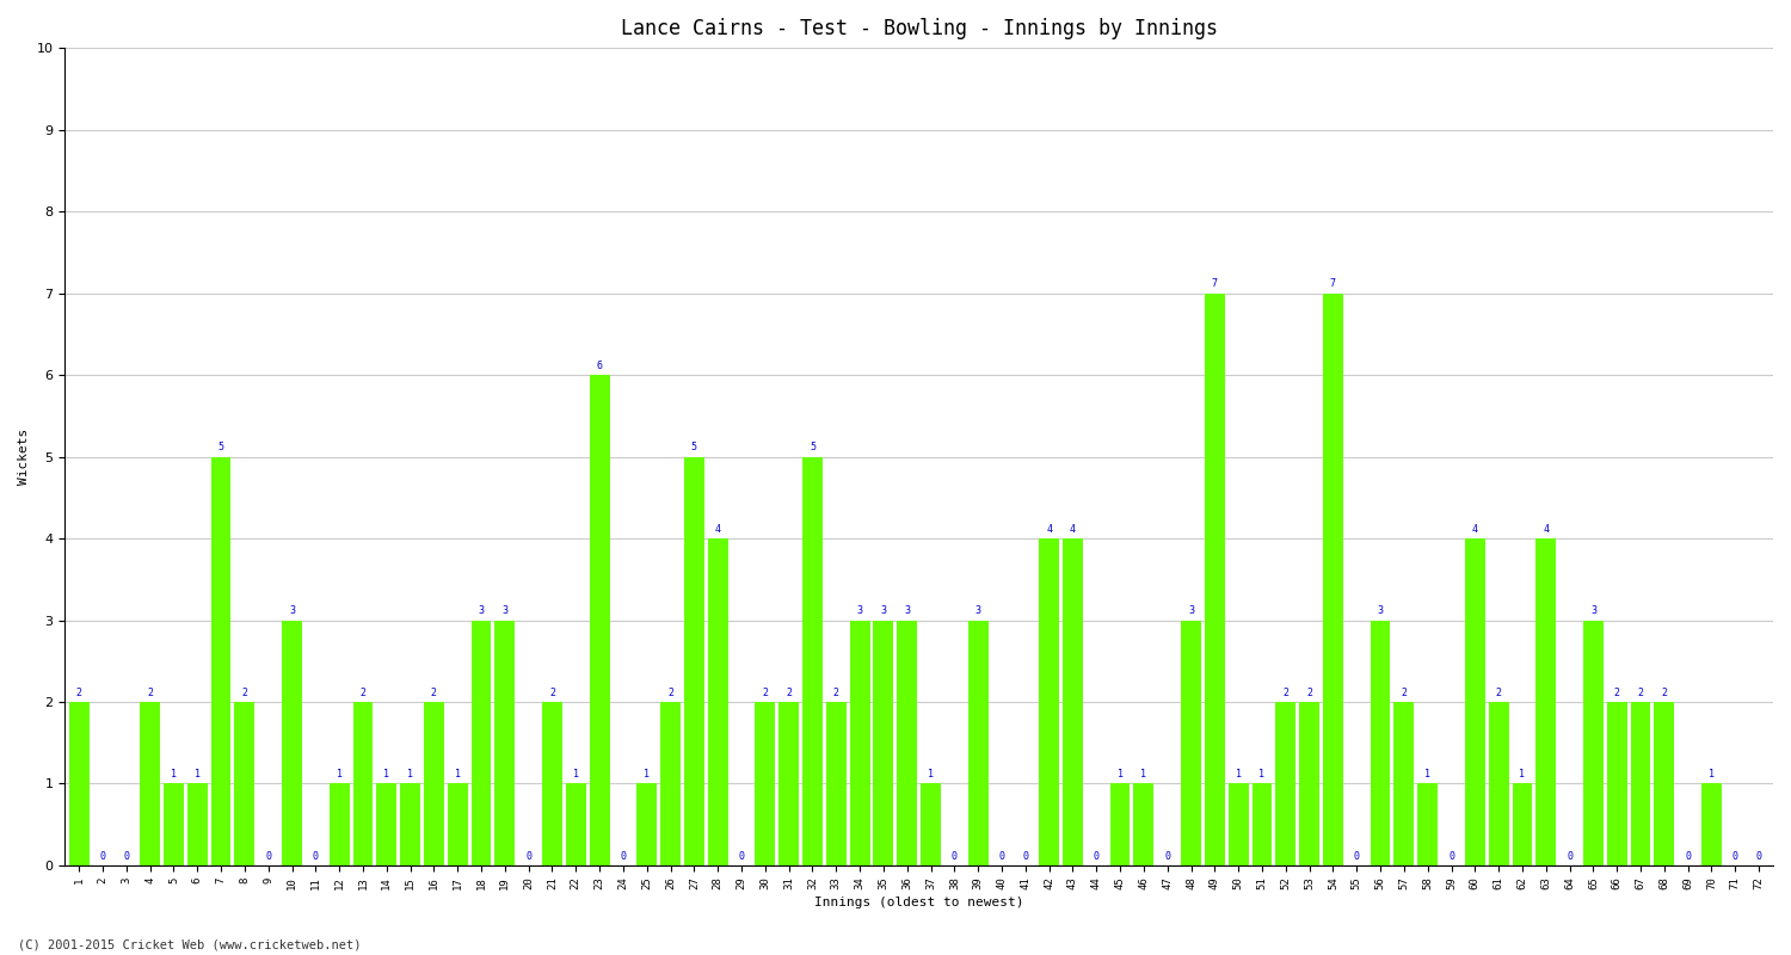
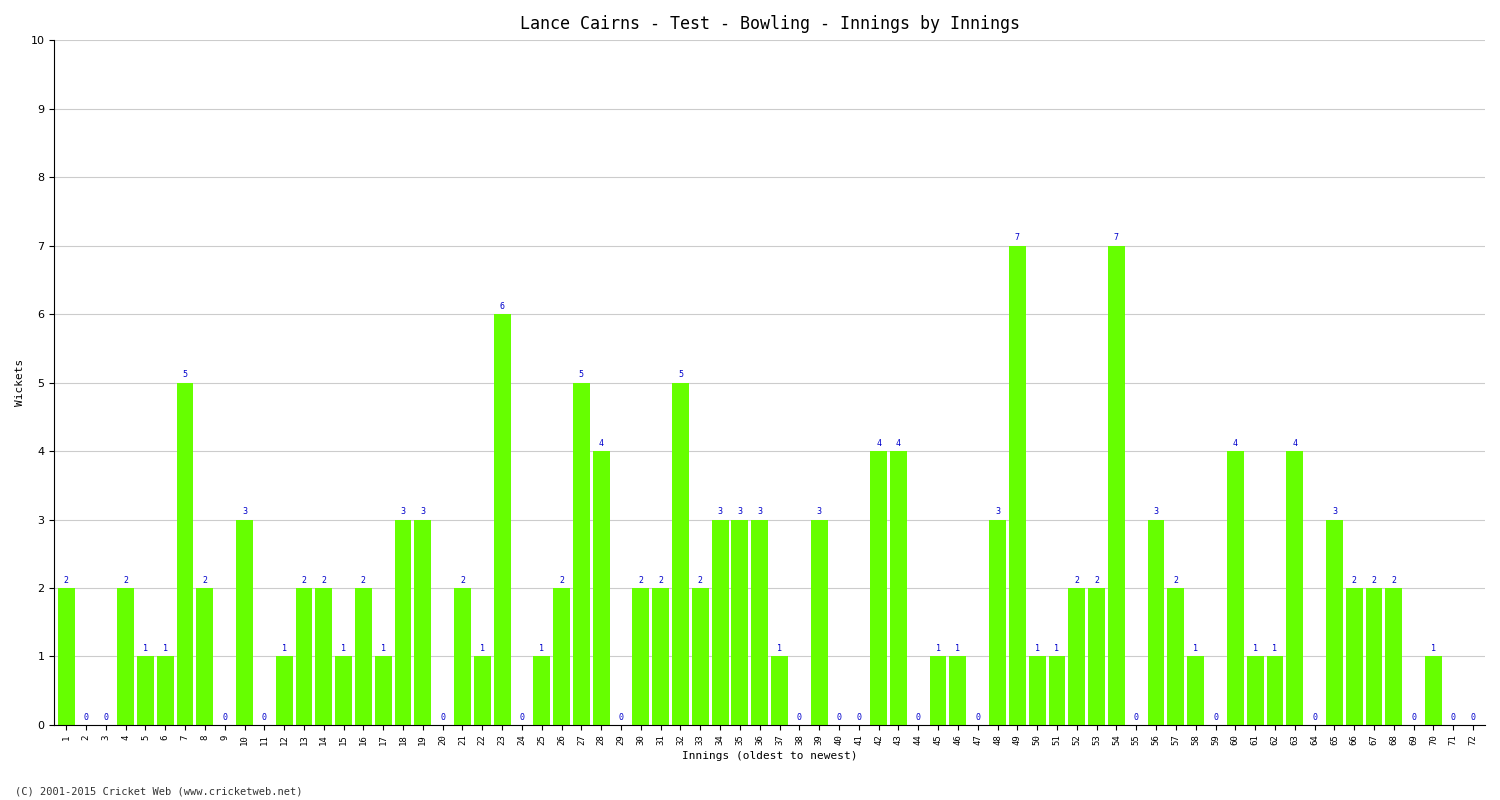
14: 1 -> 2
61: 2 -> 1
